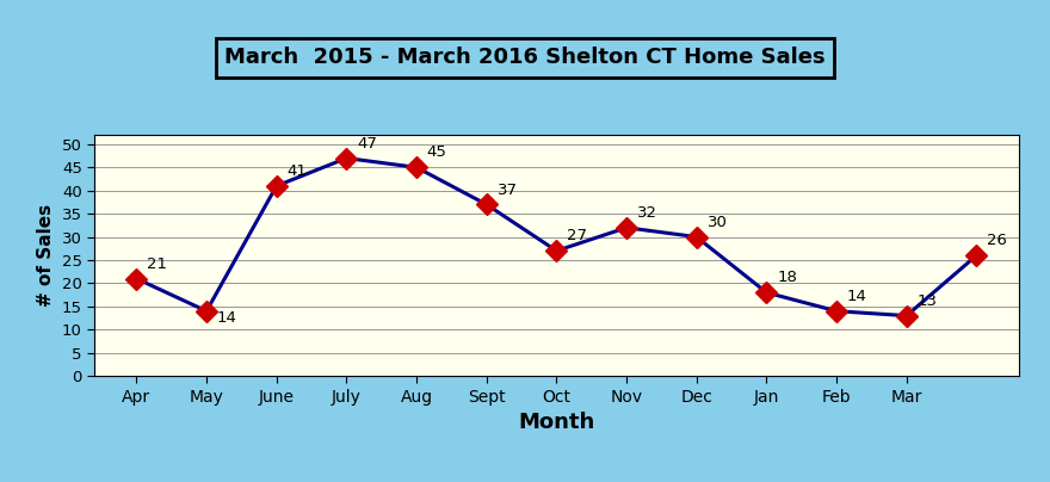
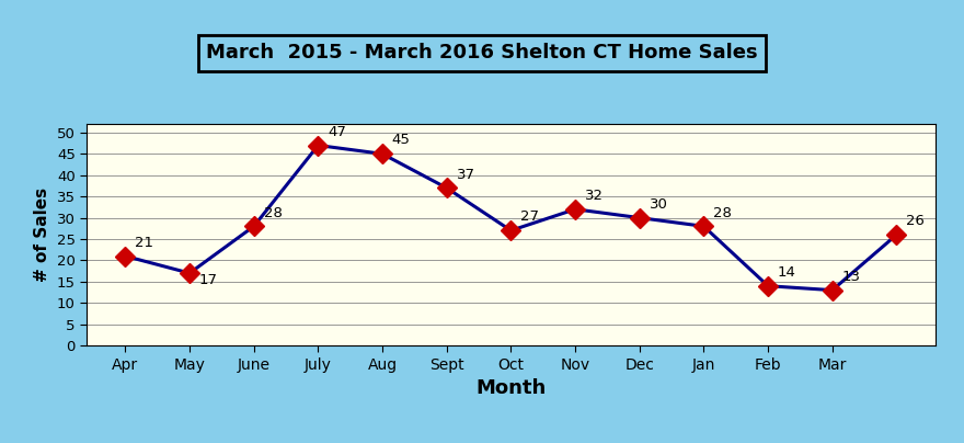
May: 14 -> 17
June: 41 -> 28
Jan: 18 -> 28
